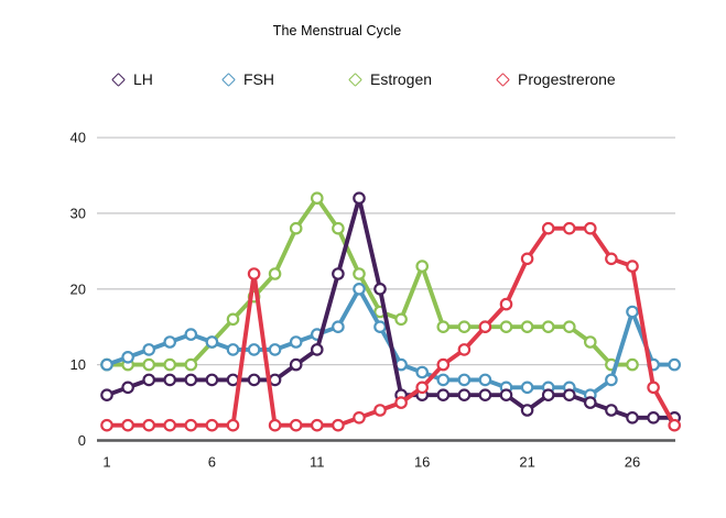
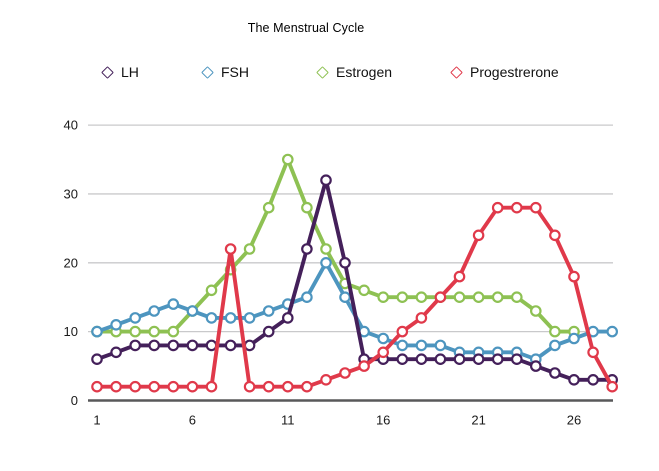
Estrogen/11: 32 -> 35
Estrogen/16: 23 -> 15
LH/21: 4 -> 6
FSH/26: 17 -> 9
Progestrerone/26: 23 -> 18
